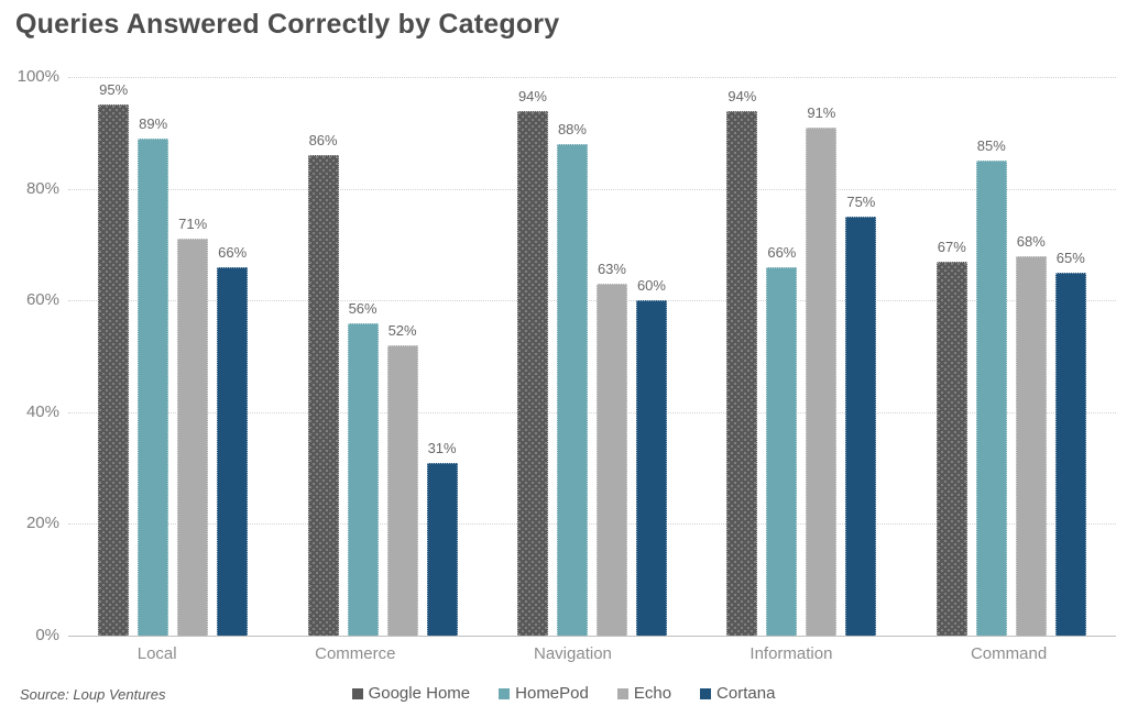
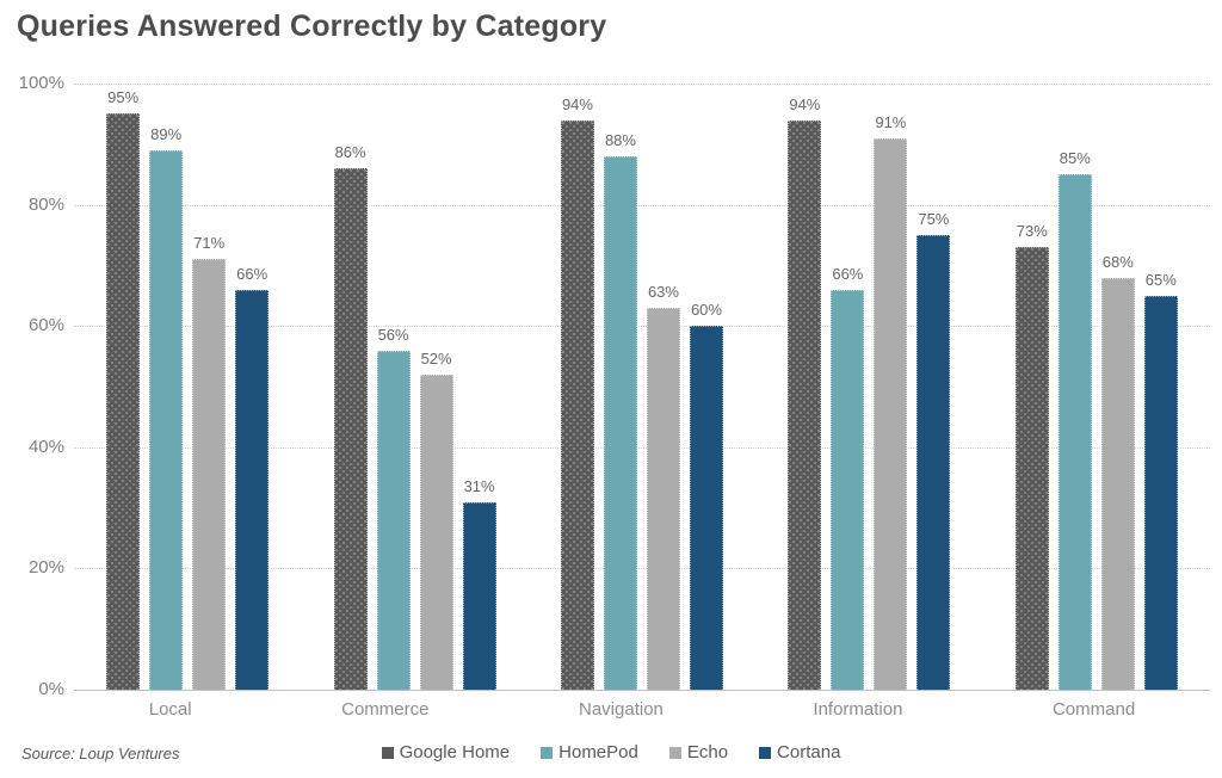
Google Home/Command: 67% -> 73%
